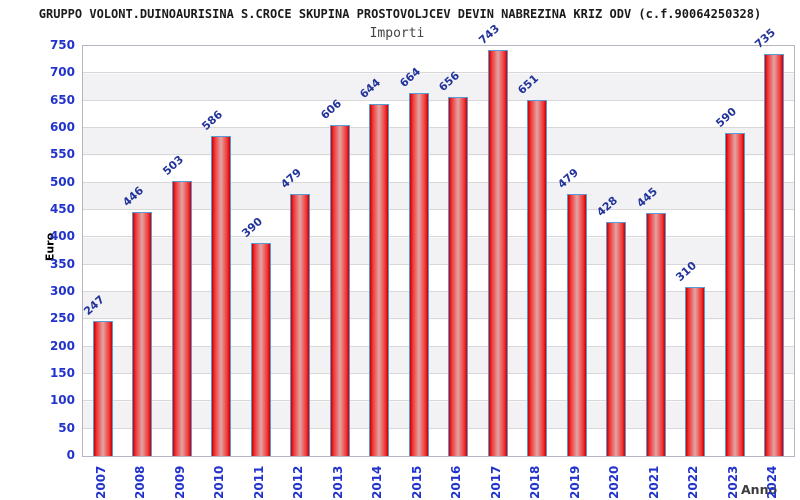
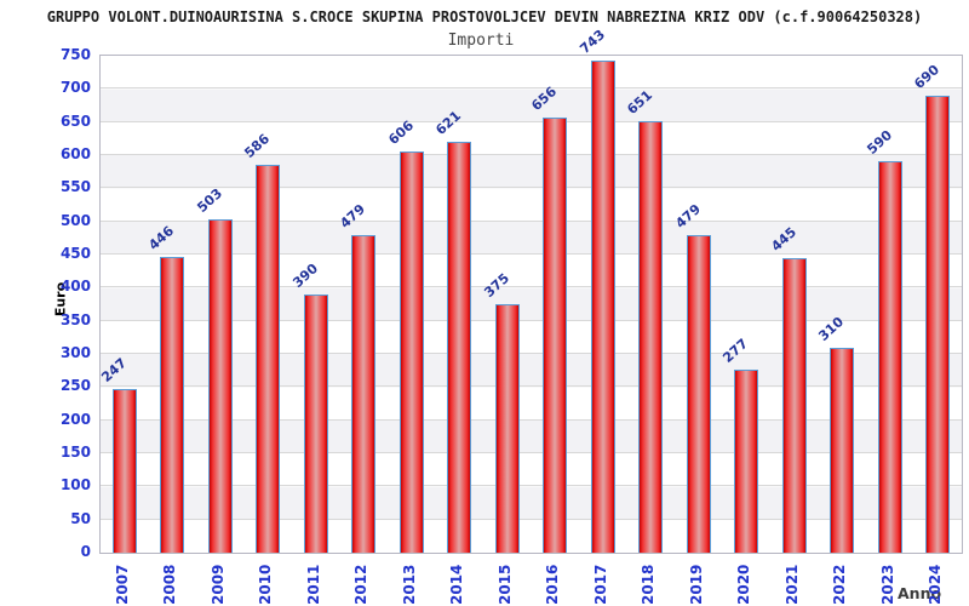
2014: 644 -> 621
2015: 664 -> 375
2020: 428 -> 277
2024: 735 -> 690
